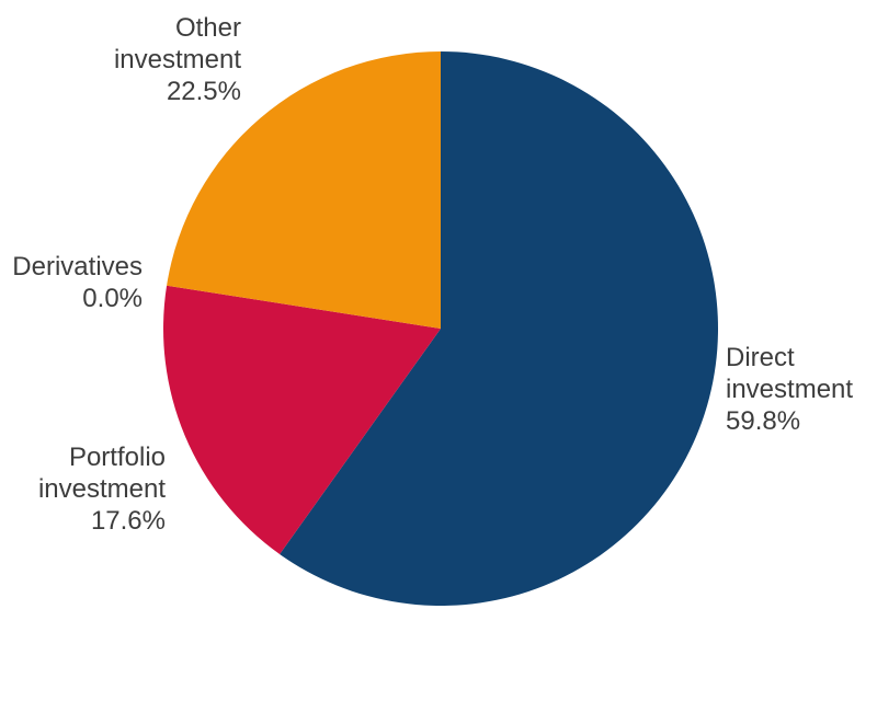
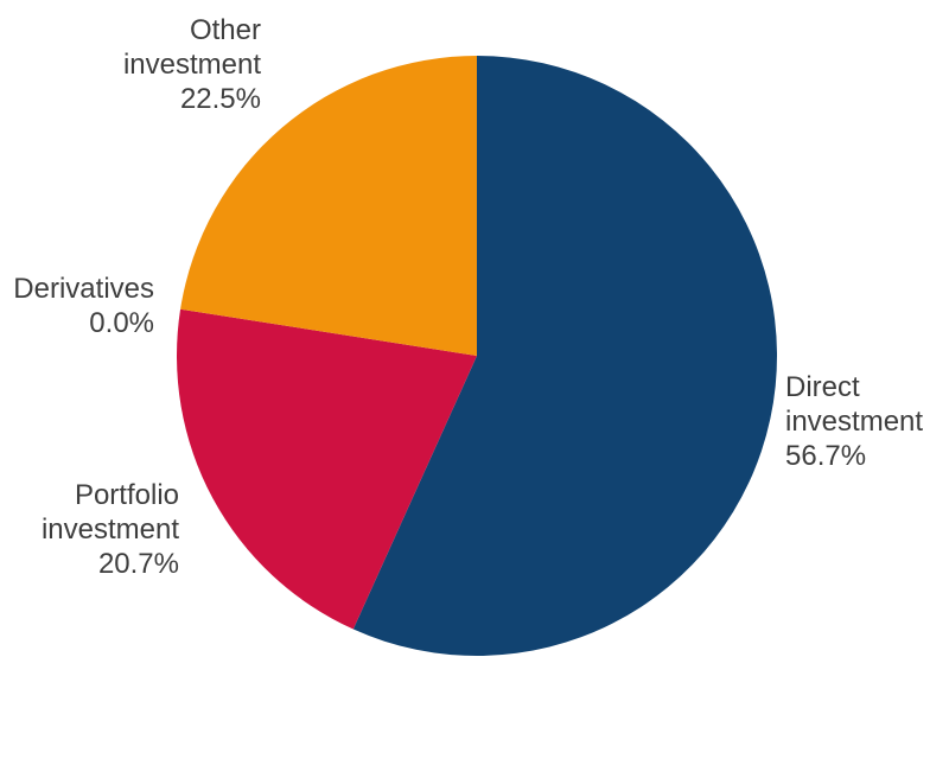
Direct investment: 59.8% -> 56.7%
Portfolio investment: 17.6% -> 20.7%
